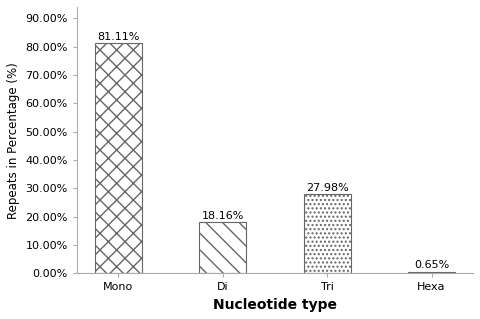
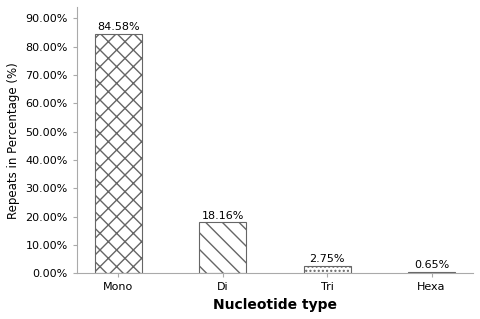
Mono: 81.11% -> 84.58%
Tri: 27.98% -> 2.75%
